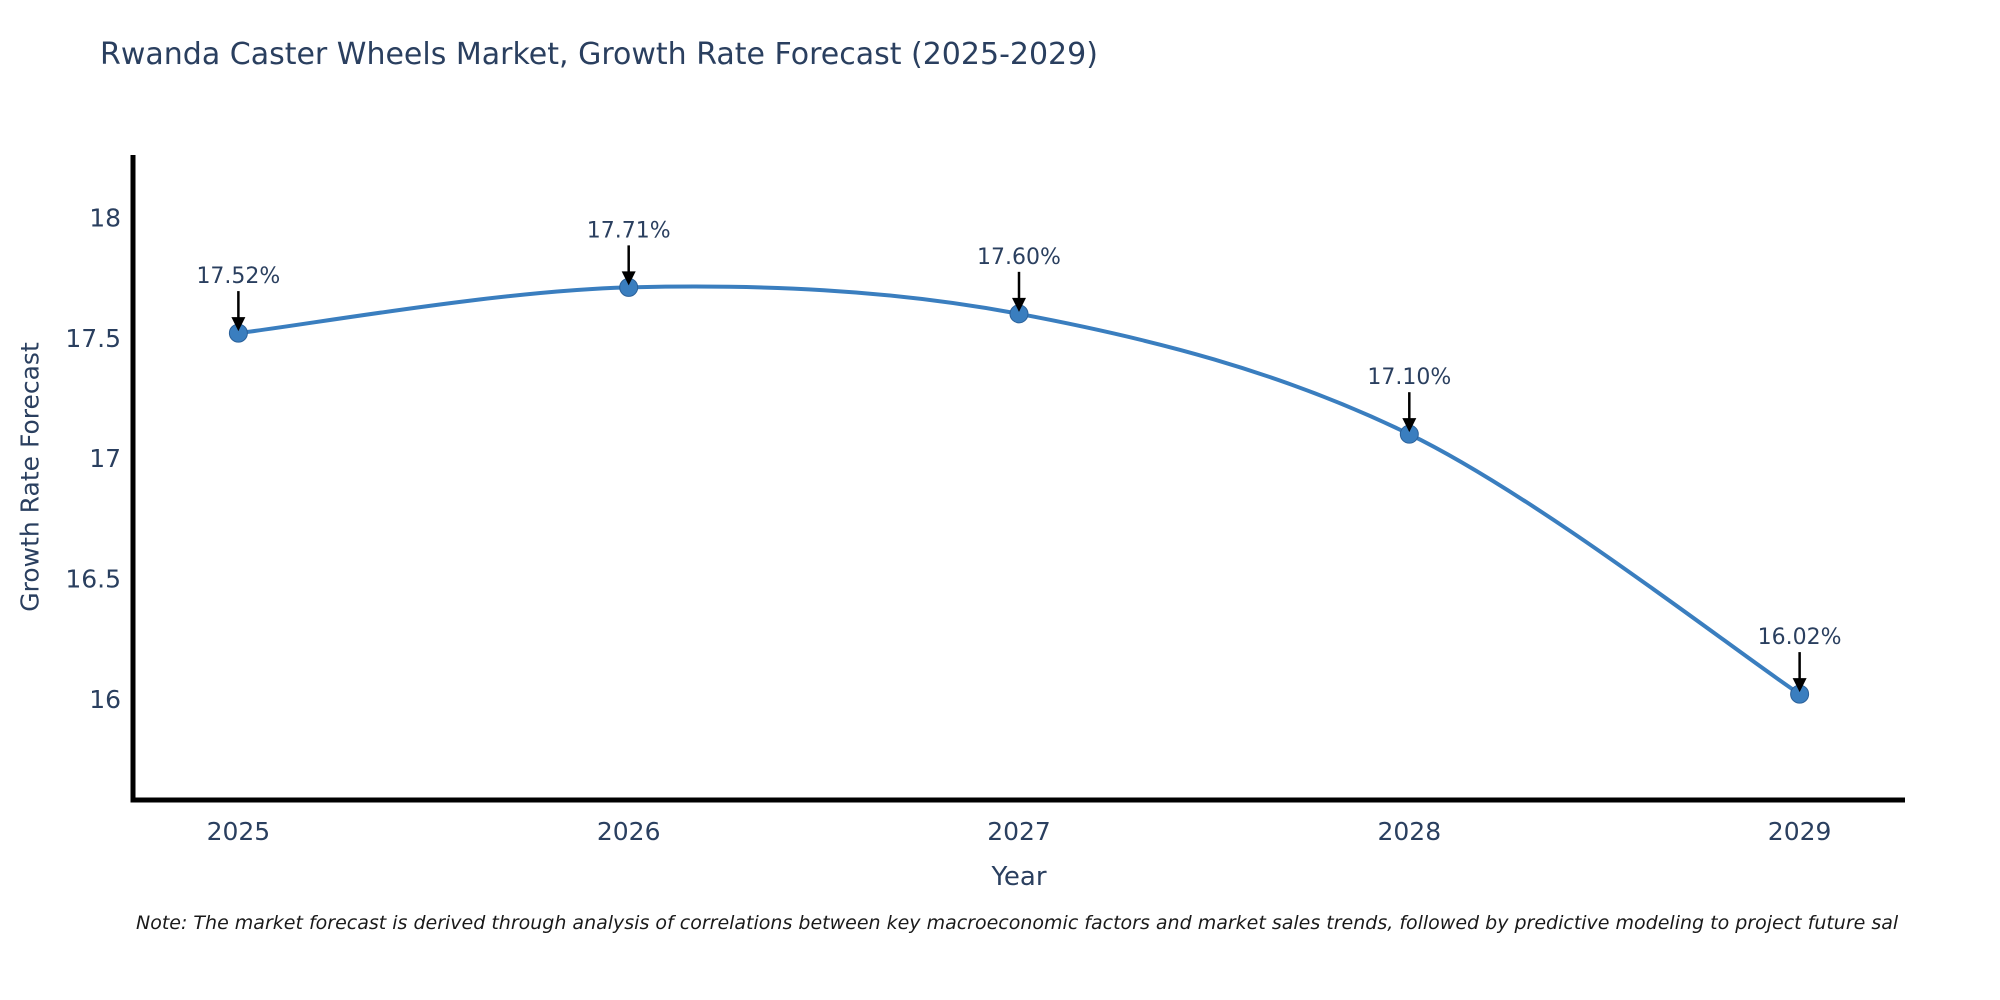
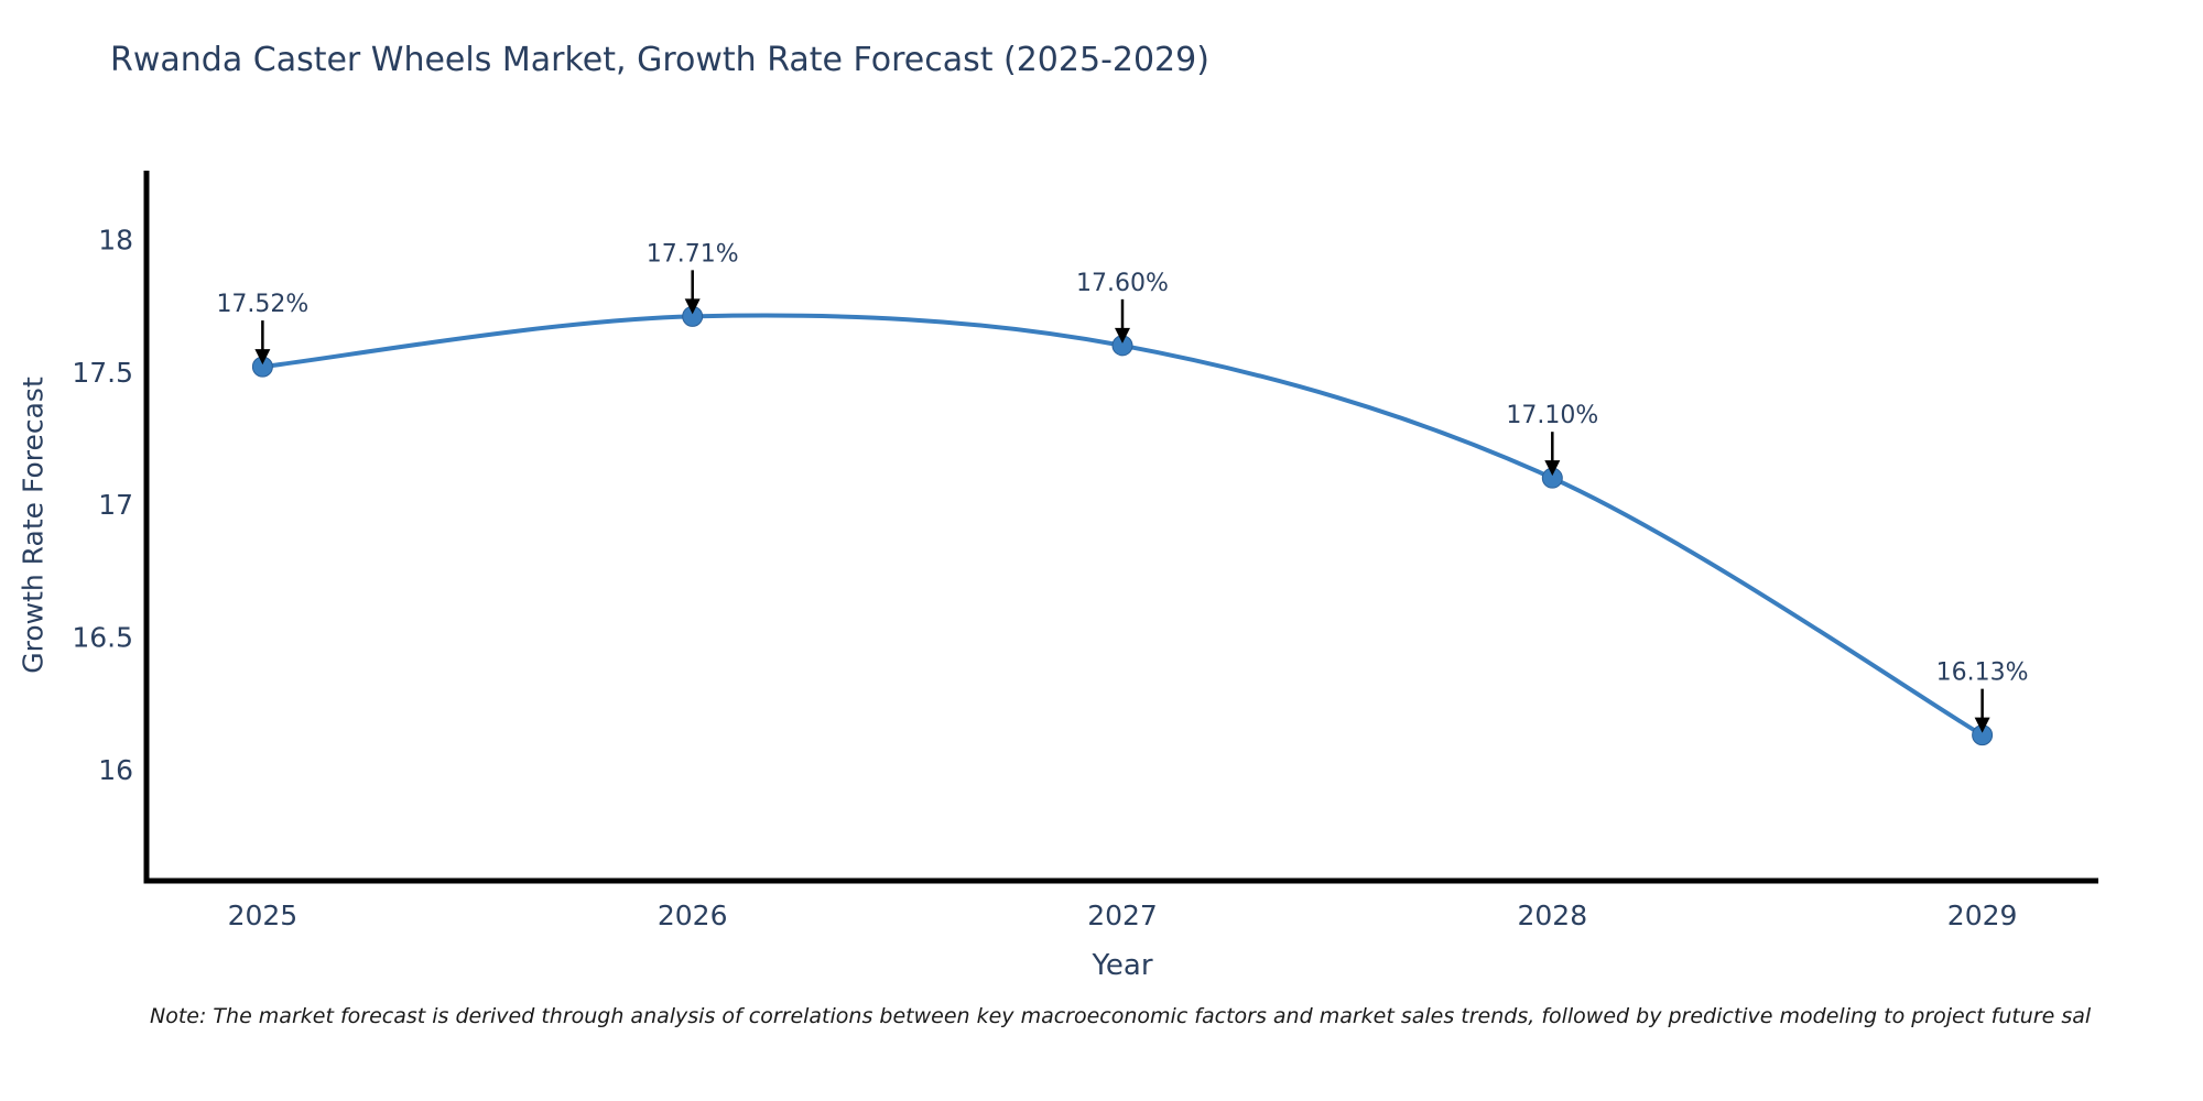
2029: 16.02% -> 16.13%
